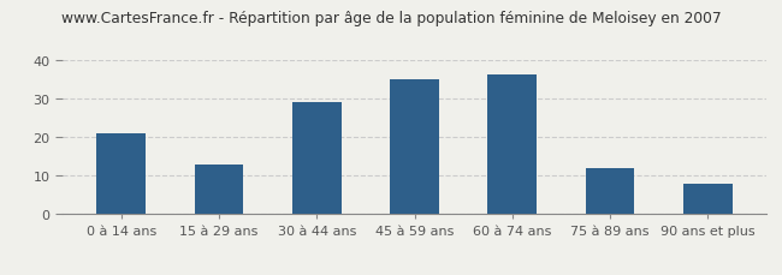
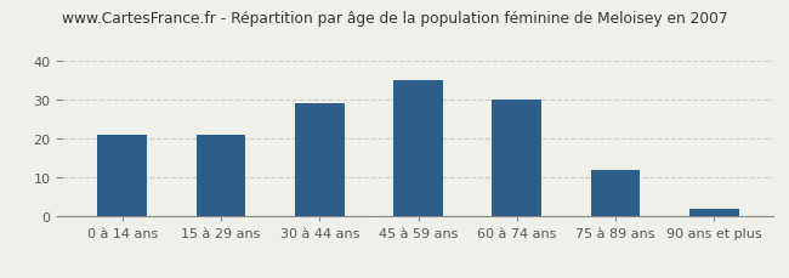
15 à 29 ans: 13 -> 21
60 à 74 ans: 36 -> 30
90 ans et plus: 8 -> 2
